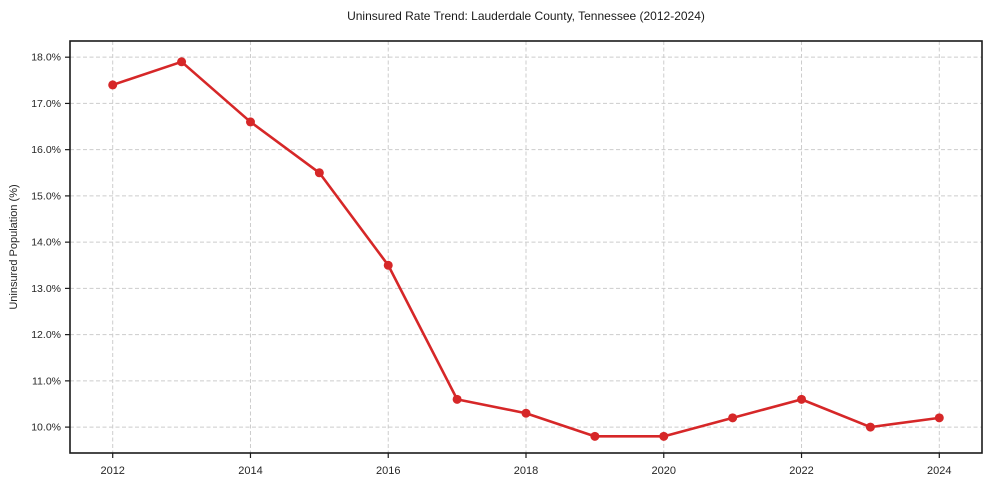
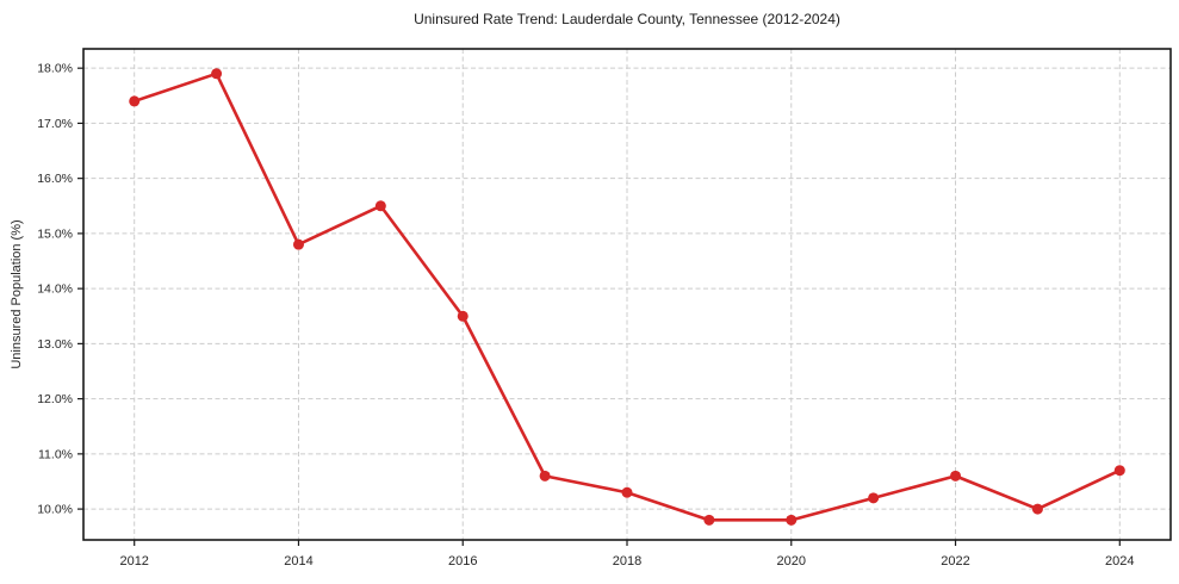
2014: 16.6% -> 14.8%
2024: 10.2% -> 10.7%
